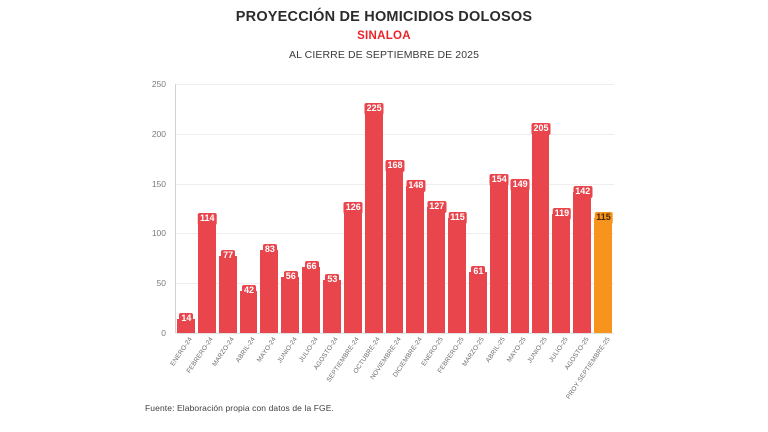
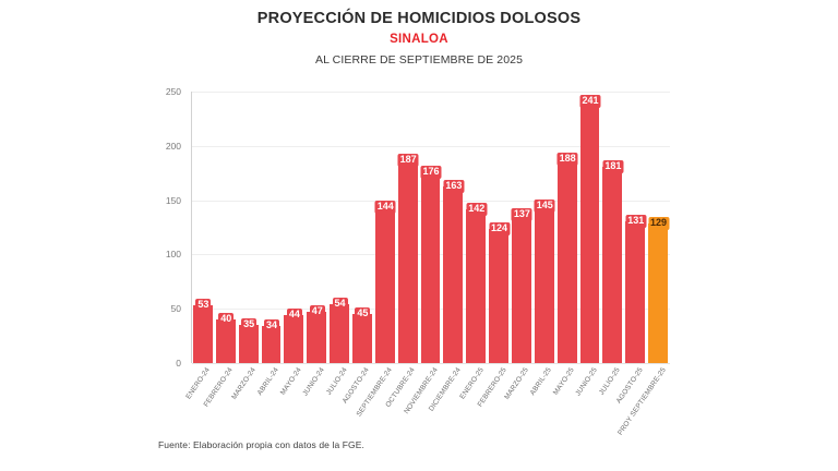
ENERO-24: 14 -> 53
FEBRERO-24: 114 -> 40
MARZO-24: 77 -> 35
ABRIL-24: 42 -> 34
MAYO-24: 83 -> 44
JUNIO-24: 56 -> 47
JULIO-24: 66 -> 54
AGOSTO-24: 53 -> 45
SEPTIEMBRE-24: 126 -> 144
OCTUBRE-24: 225 -> 187
NOVIEMBRE-24: 168 -> 176
DICIEMBRE-24: 148 -> 163
ENERO-25: 127 -> 142
FEBRERO-25: 115 -> 124
MARZO-25: 61 -> 137
ABRIL-25: 154 -> 145
MAYO-25: 149 -> 188
JUNIO-25: 205 -> 241
JULIO-25: 119 -> 181
AGOSTO-25: 142 -> 131
PROY SEPTIEMBRE-25: 115 -> 129
